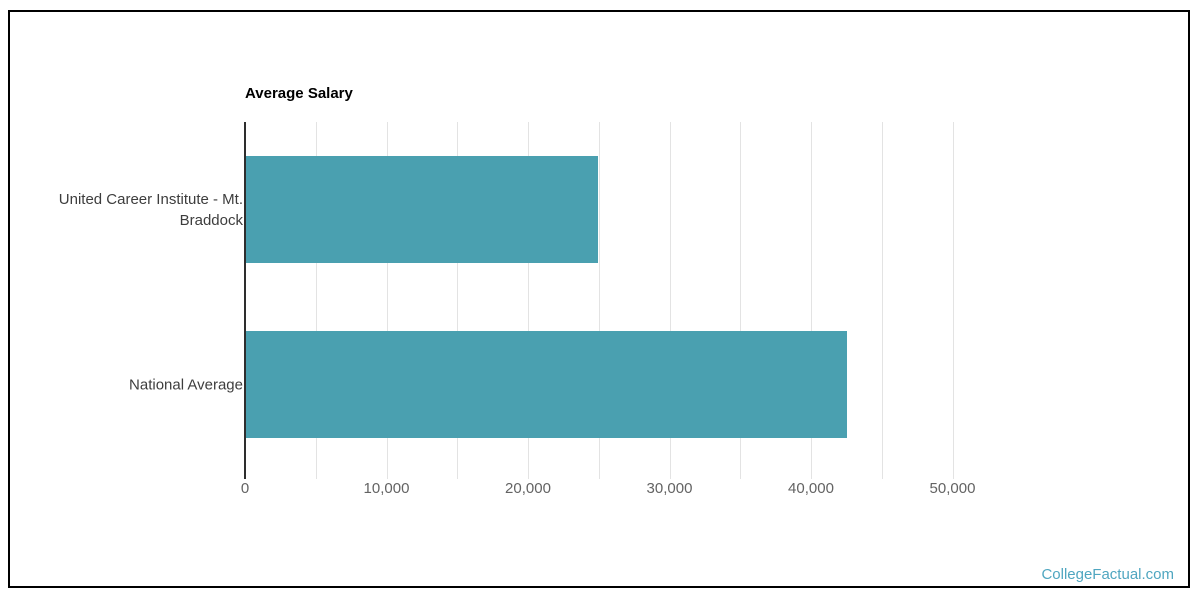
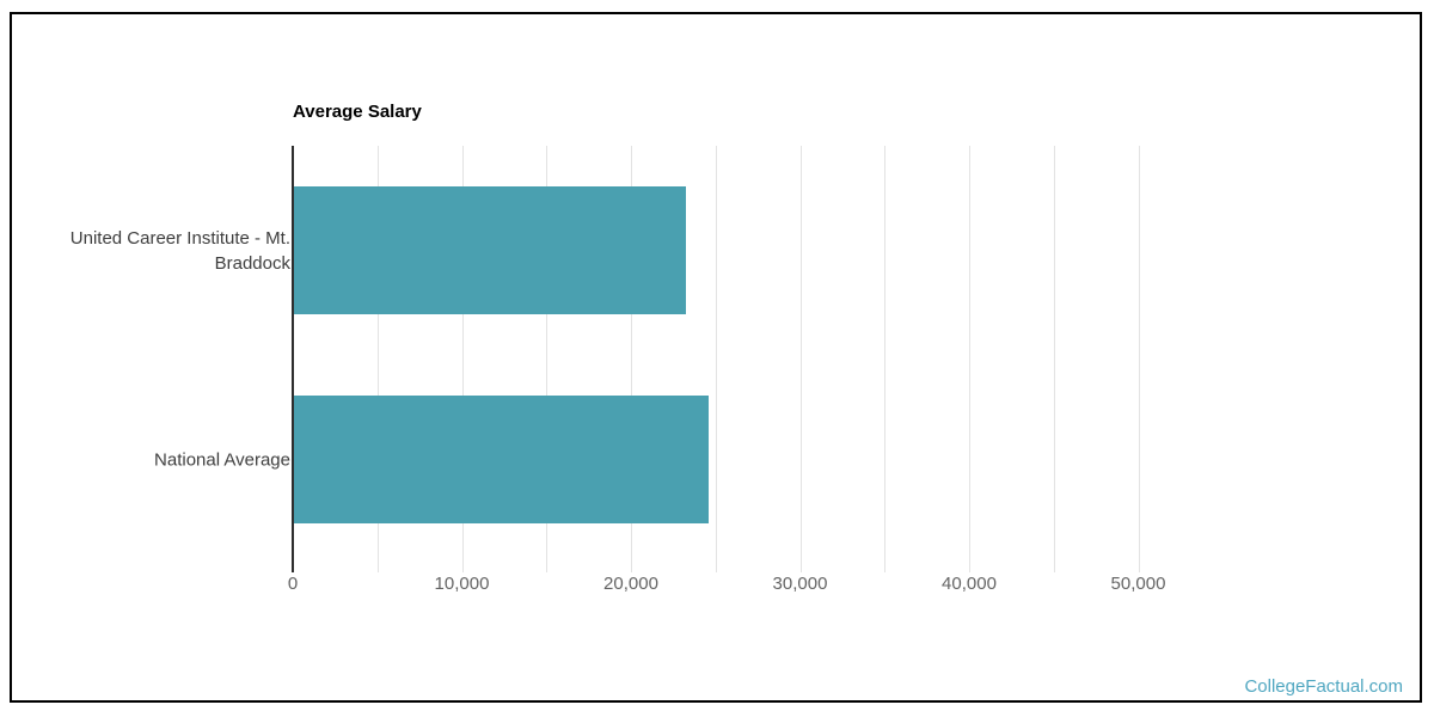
United Career Institute - Mt. Braddock: 24900 -> 23200
National Average: 42500 -> 24500
